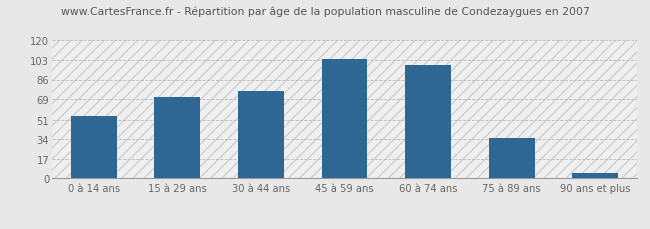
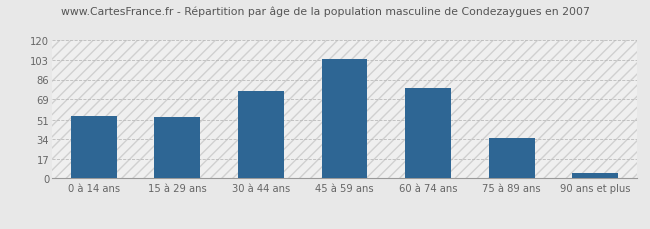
15 à 29 ans: 71 -> 53
60 à 74 ans: 99 -> 79
